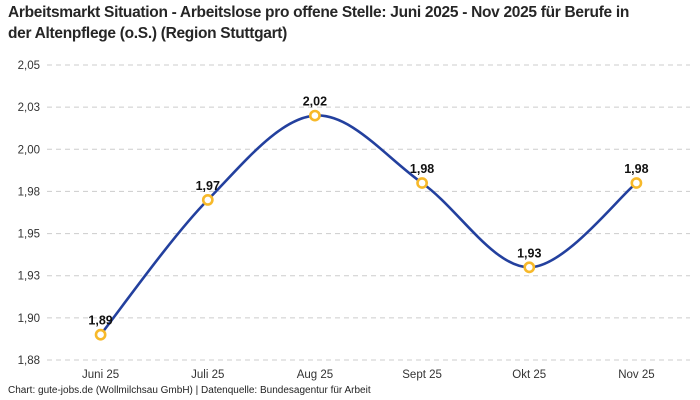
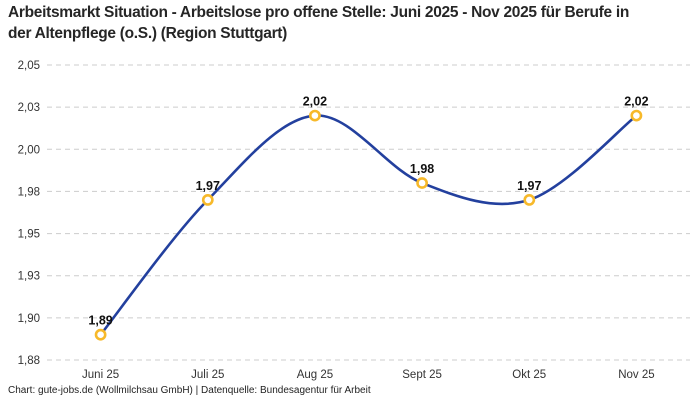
Okt 25: 1,93 -> 1,97
Nov 25: 1,98 -> 2,02
